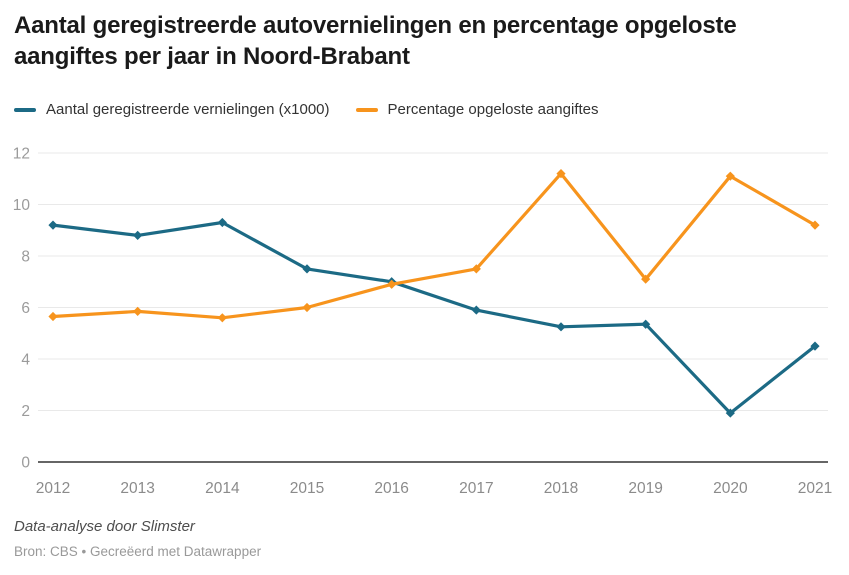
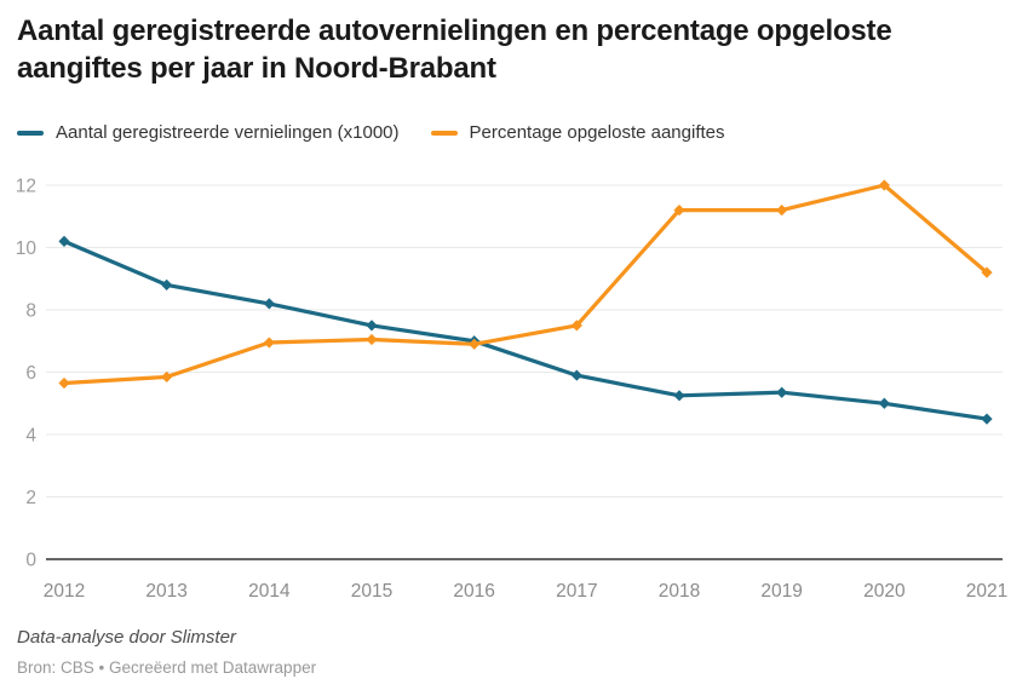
Aantal geregistreerde vernielingen (x1000)/2012: 9.2 -> 10.2
Aantal geregistreerde vernielingen (x1000)/2014: 9.3 -> 8.2
Percentage opgeloste aangiftes/2014: 5.6 -> 7.0
Percentage opgeloste aangiftes/2015: 6.0 -> 7.0
Percentage opgeloste aangiftes/2019: 7.1 -> 11.2
Aantal geregistreerde vernielingen (x1000)/2020: 1.9 -> 5.0
Percentage opgeloste aangiftes/2020: 11.1 -> 12.0
